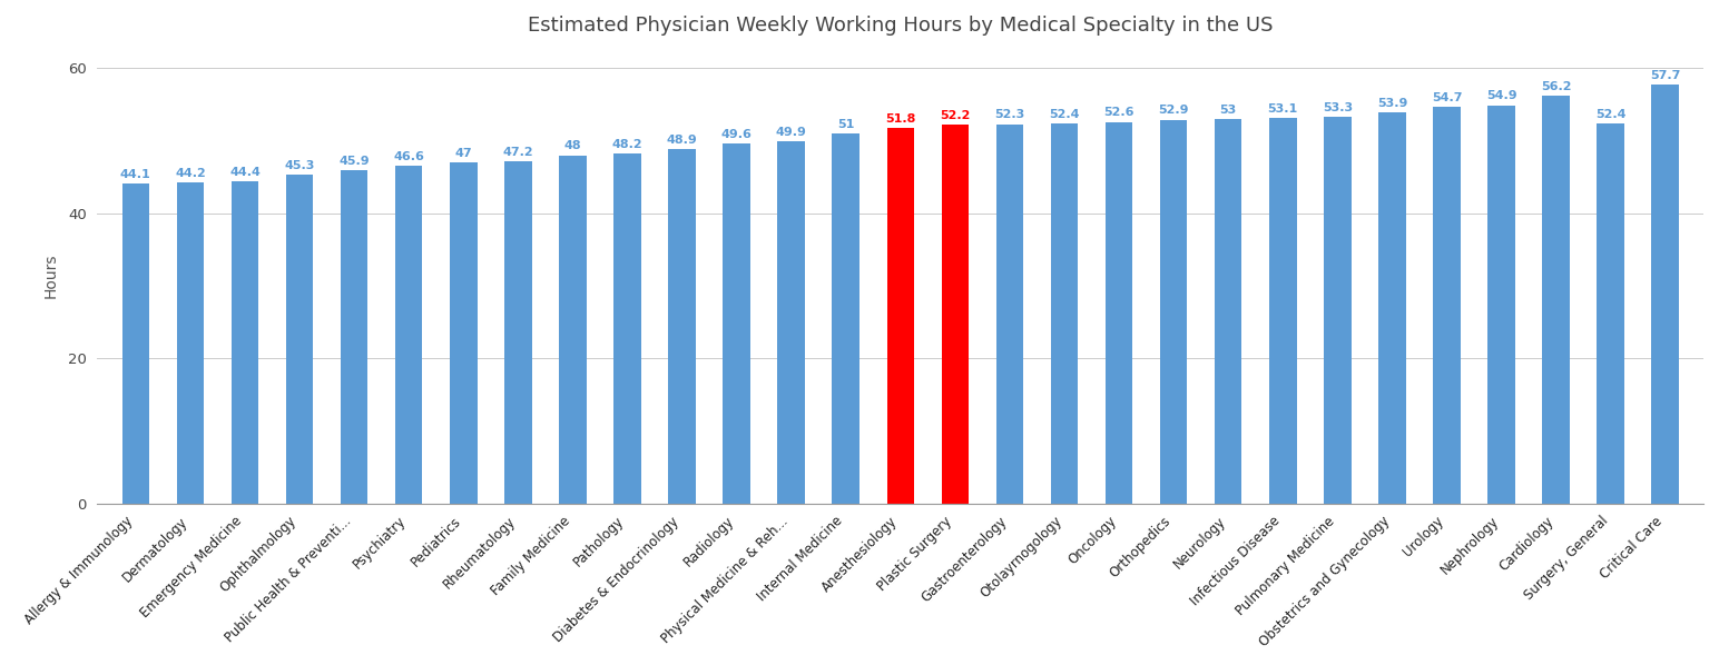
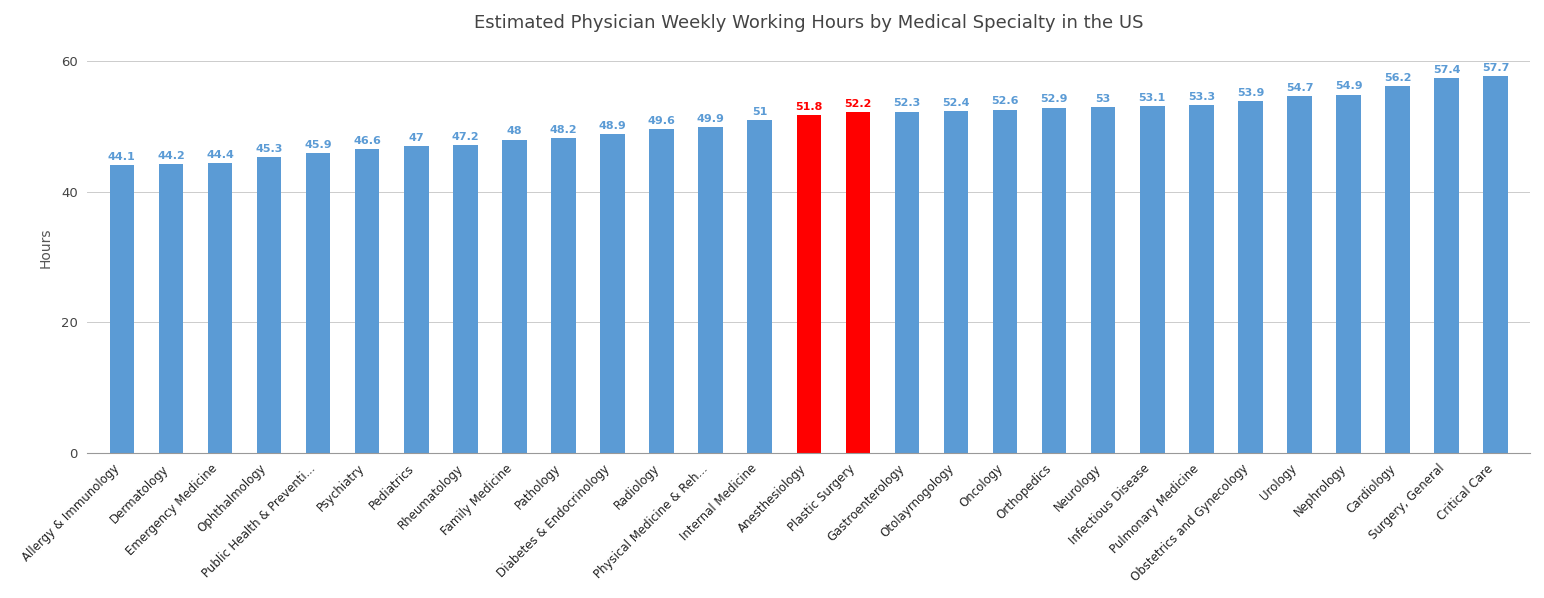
Surgery, General: 52.4 -> 57.4
